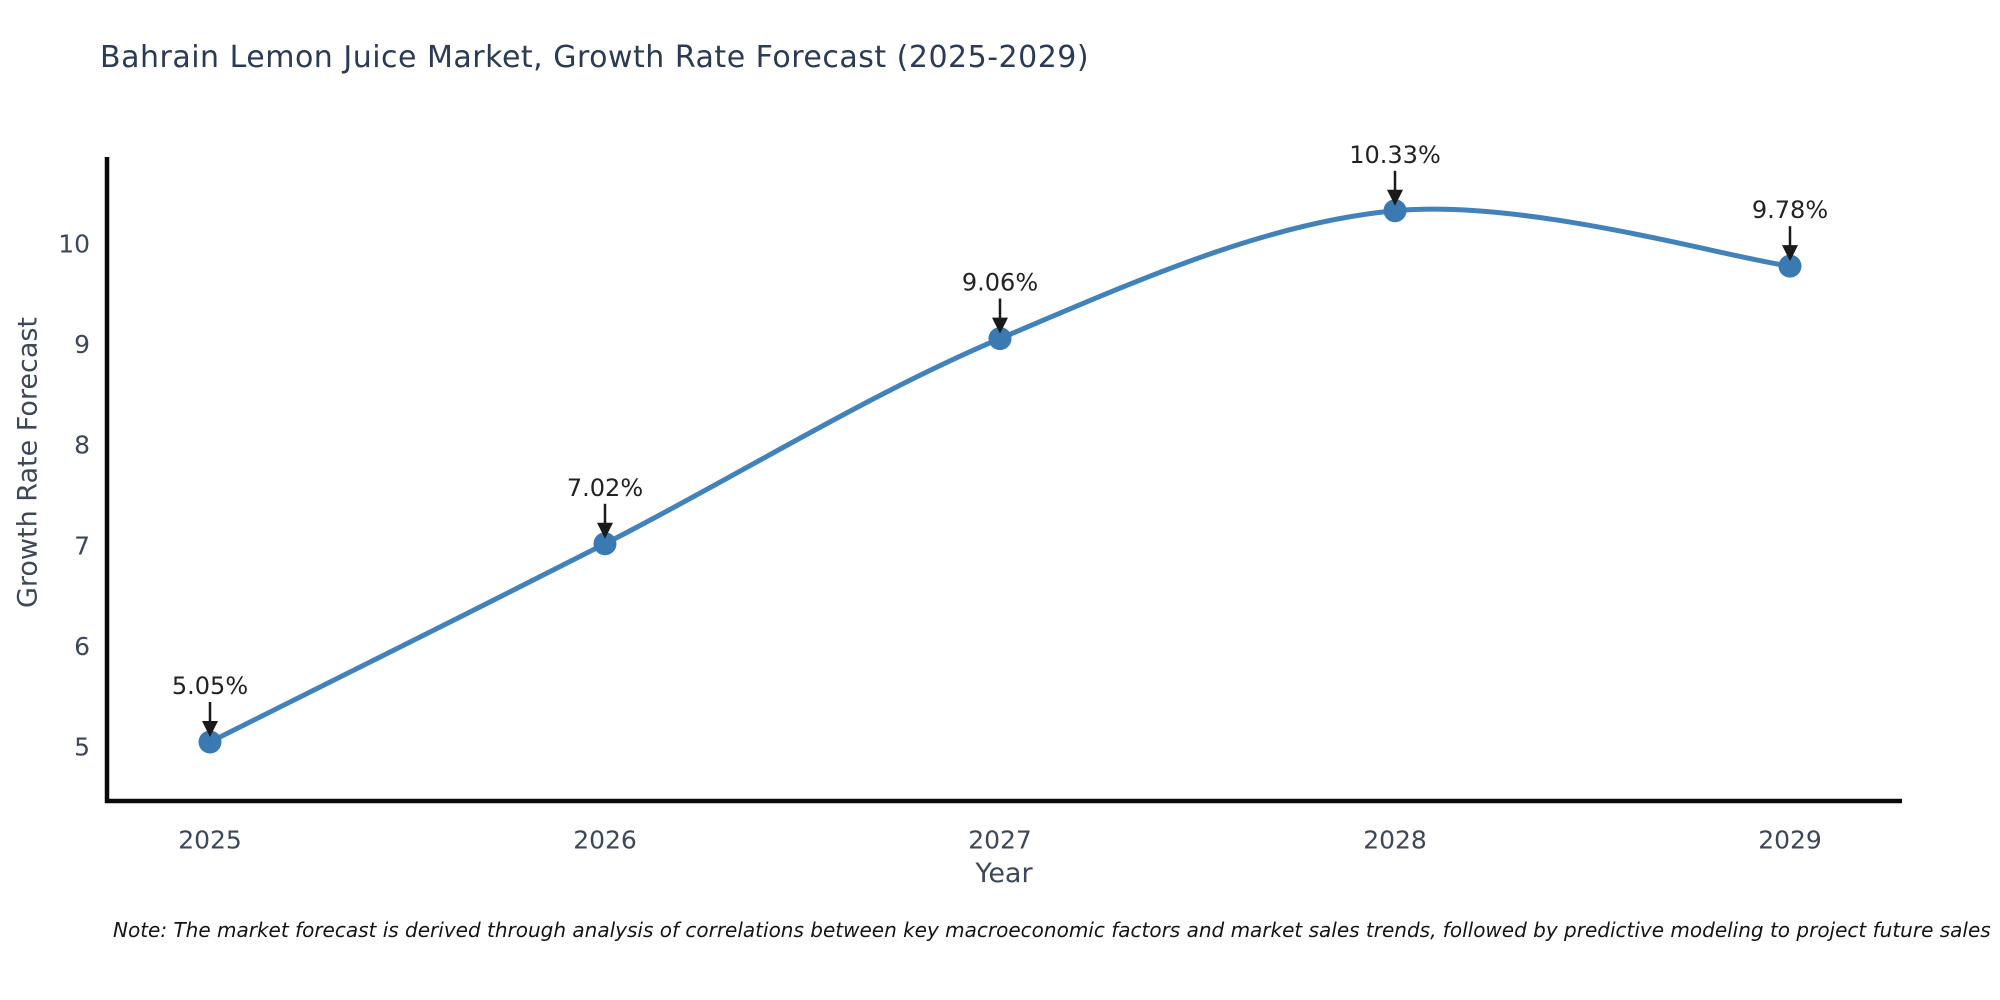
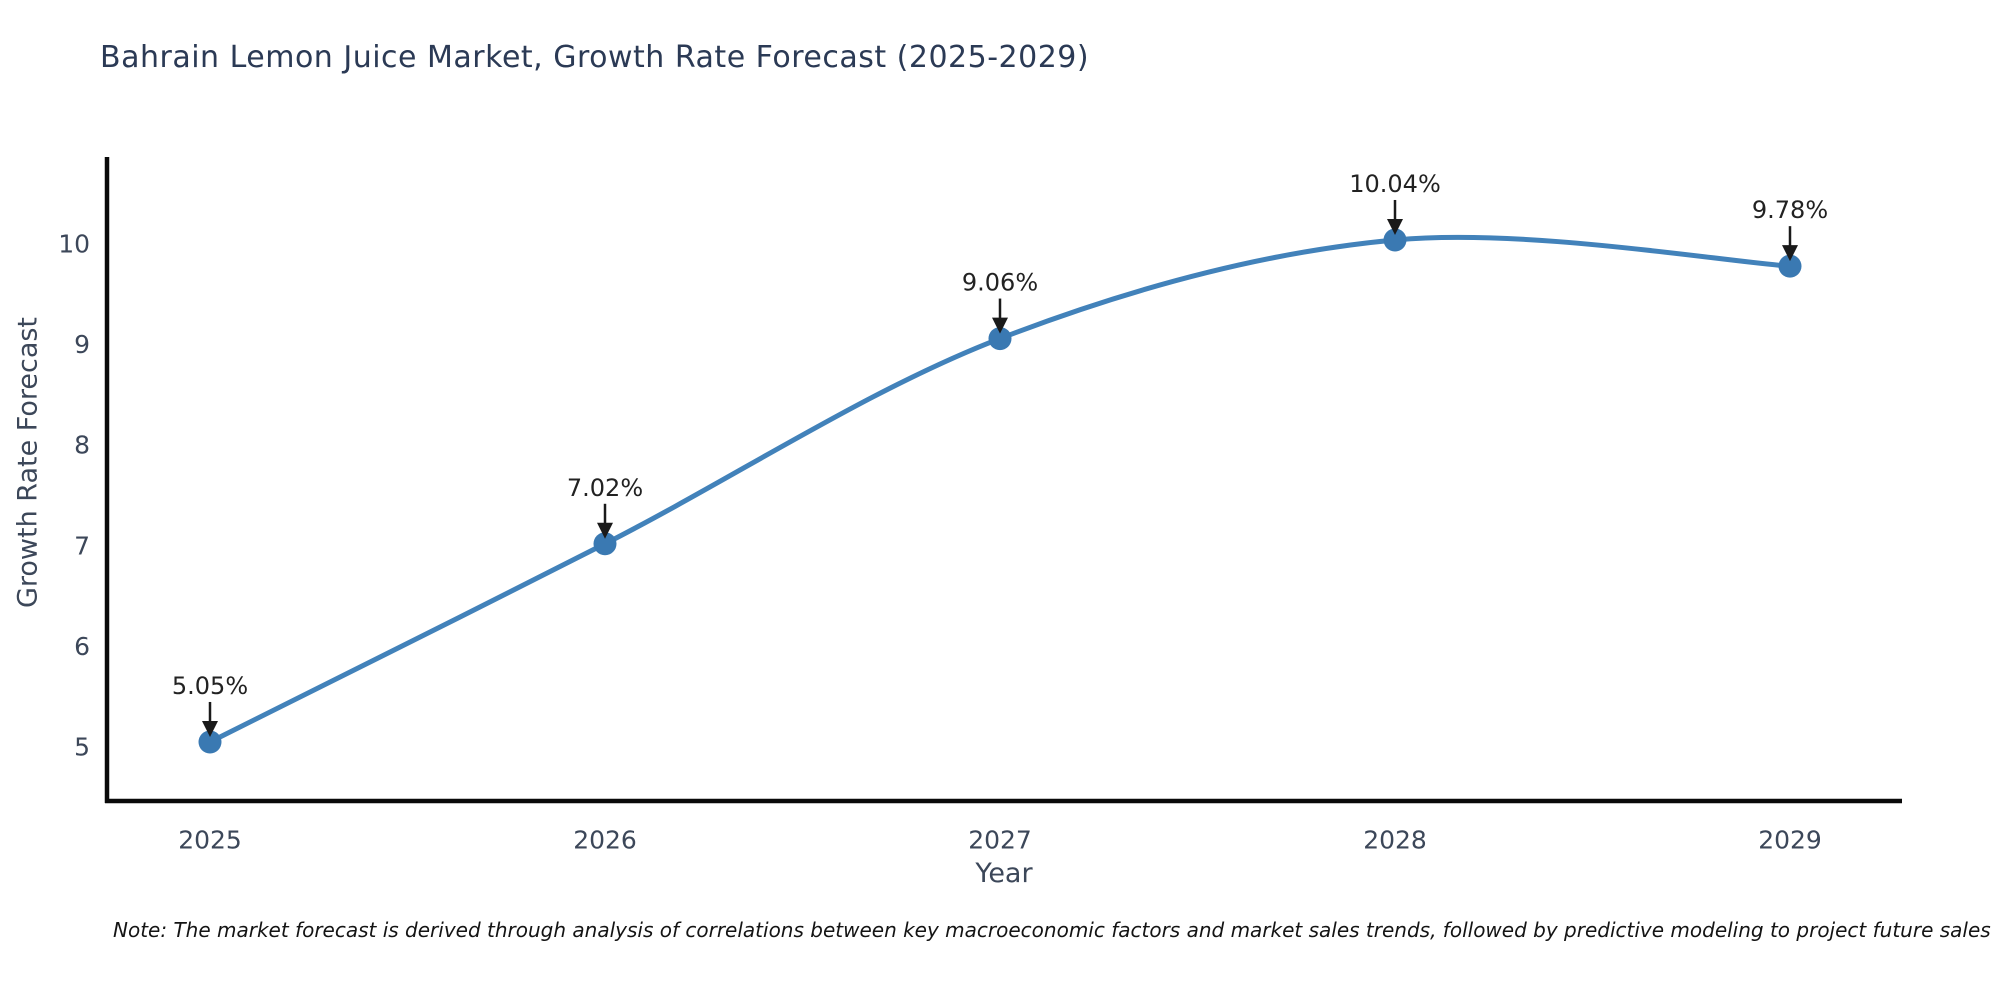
2028: 10.33% -> 10.04%
